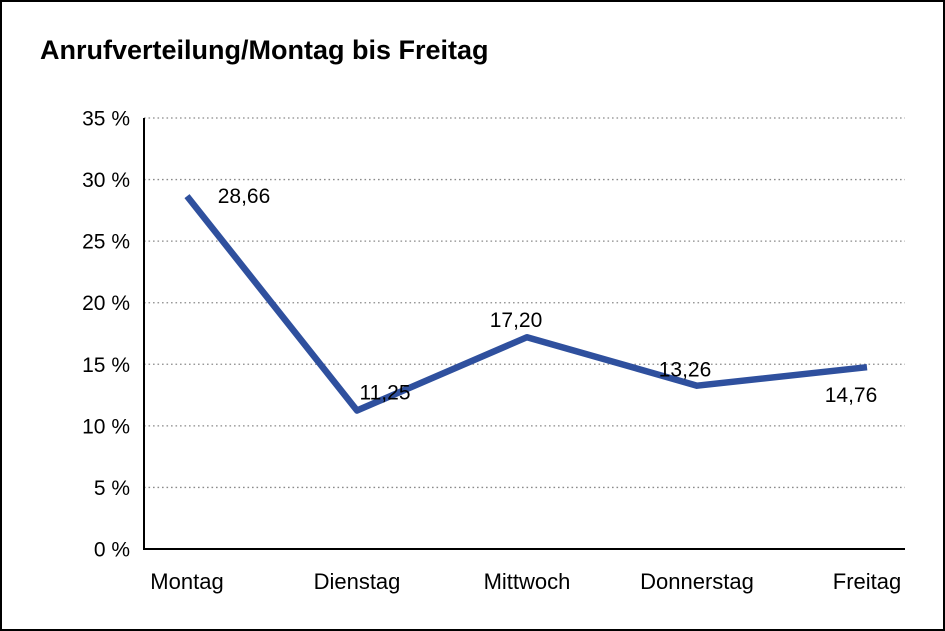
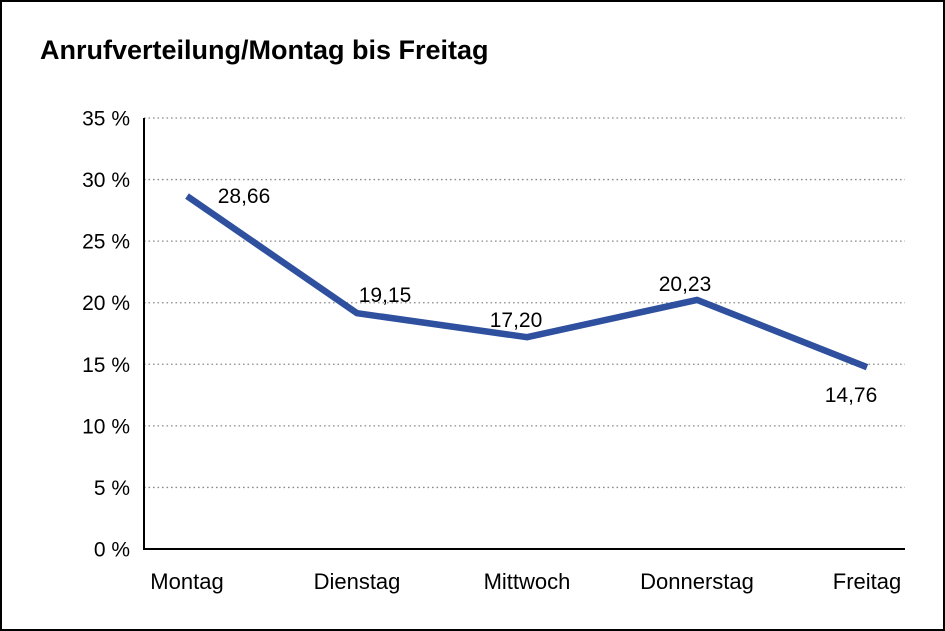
Dienstag: 11,25 -> 19,15
Donnerstag: 13,26 -> 20,23
